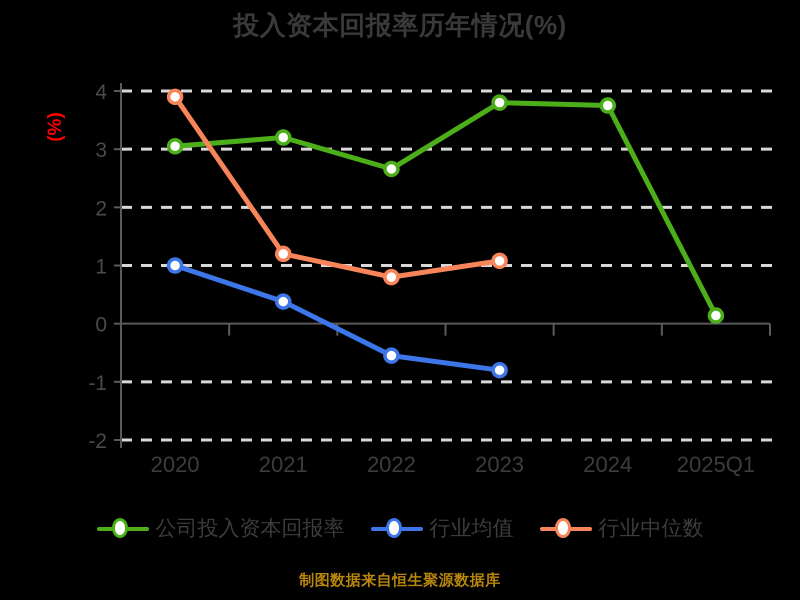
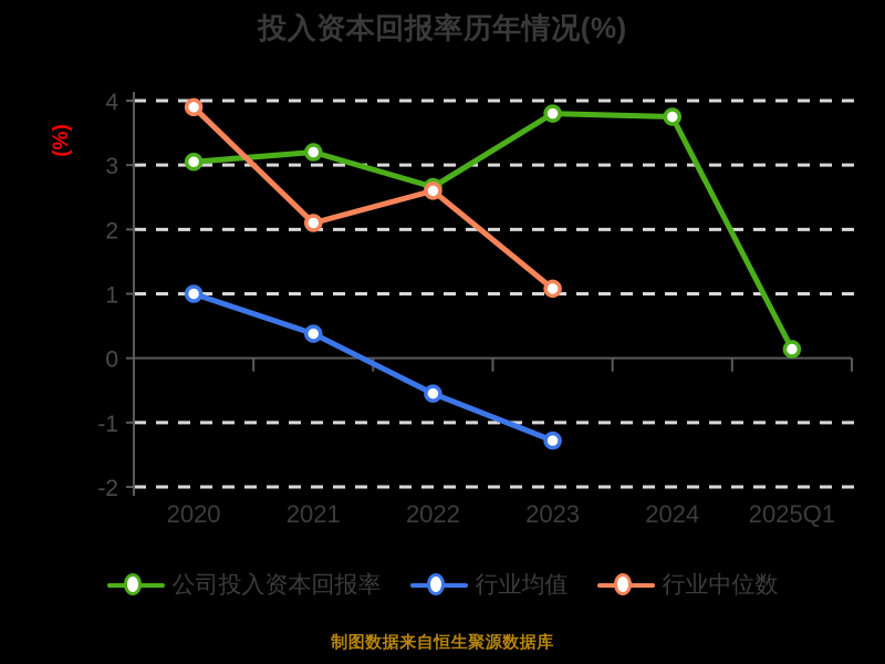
行业中位数/2021: 1.2 -> 2.1
行业中位数/2022: 0.8 -> 2.6
行业均值/2023: -0.8 -> -1.3
